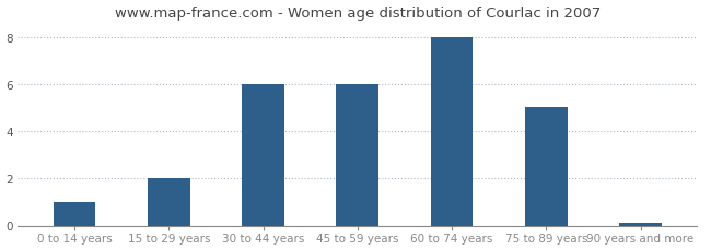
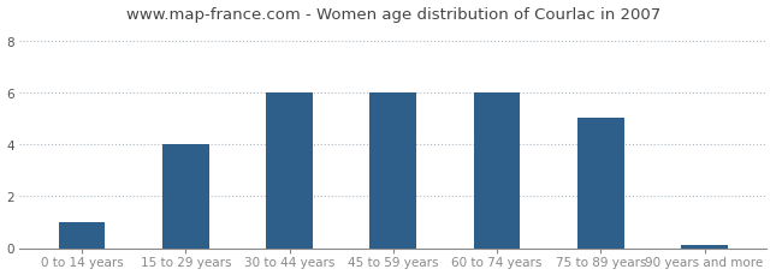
15 to 29 years: 2.0 -> 4.0
60 to 74 years: 8.0 -> 6.0
